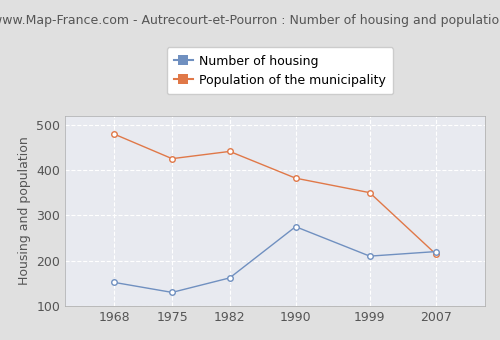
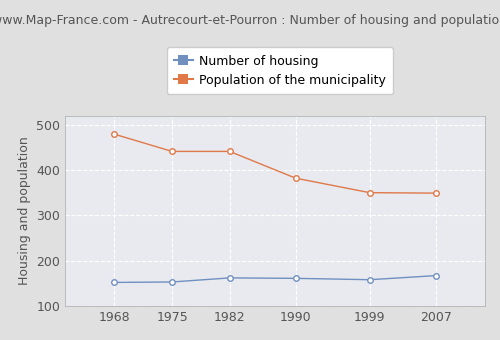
Number of housing/1975: 130 -> 153
Population of the municipality/1975: 425 -> 441
Number of housing/1990: 275 -> 161
Number of housing/1999: 210 -> 158
Number of housing/2007: 220 -> 167
Population of the municipality/2007: 215 -> 349
